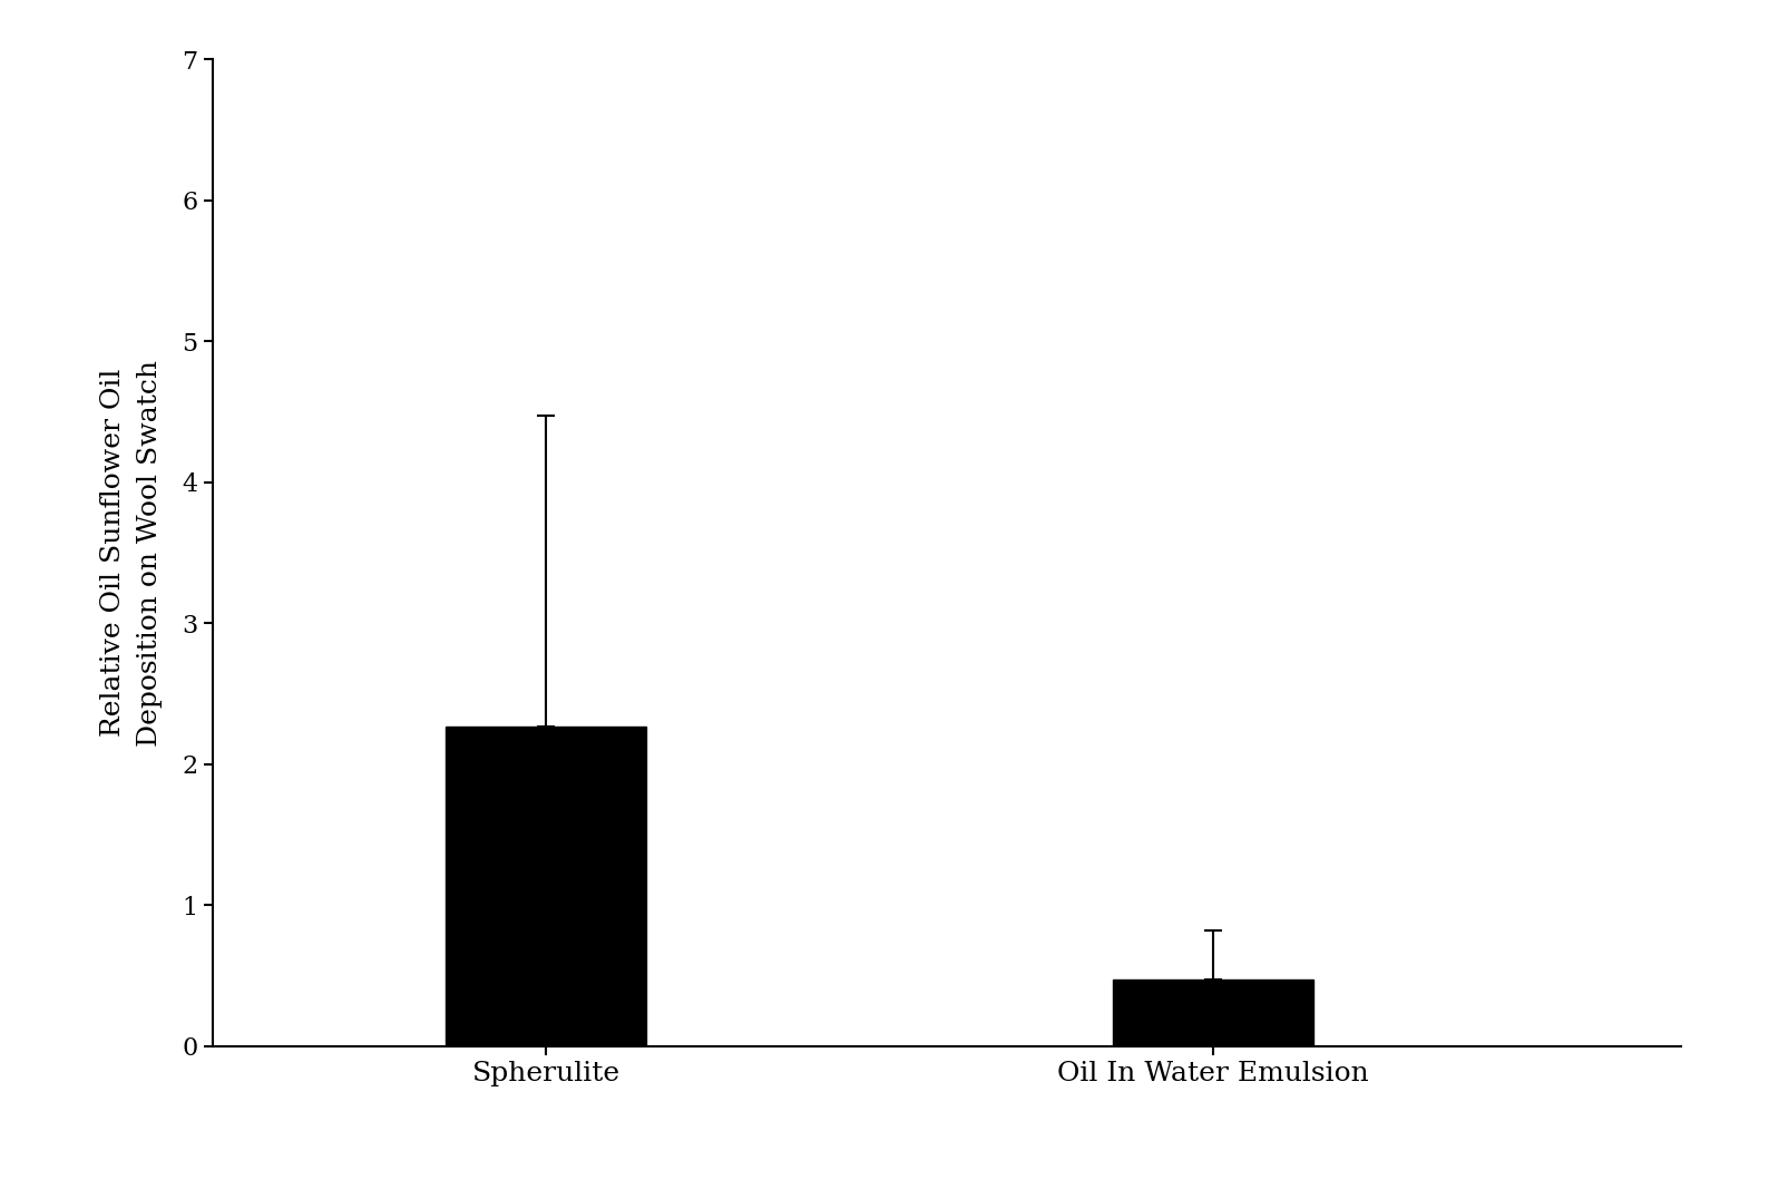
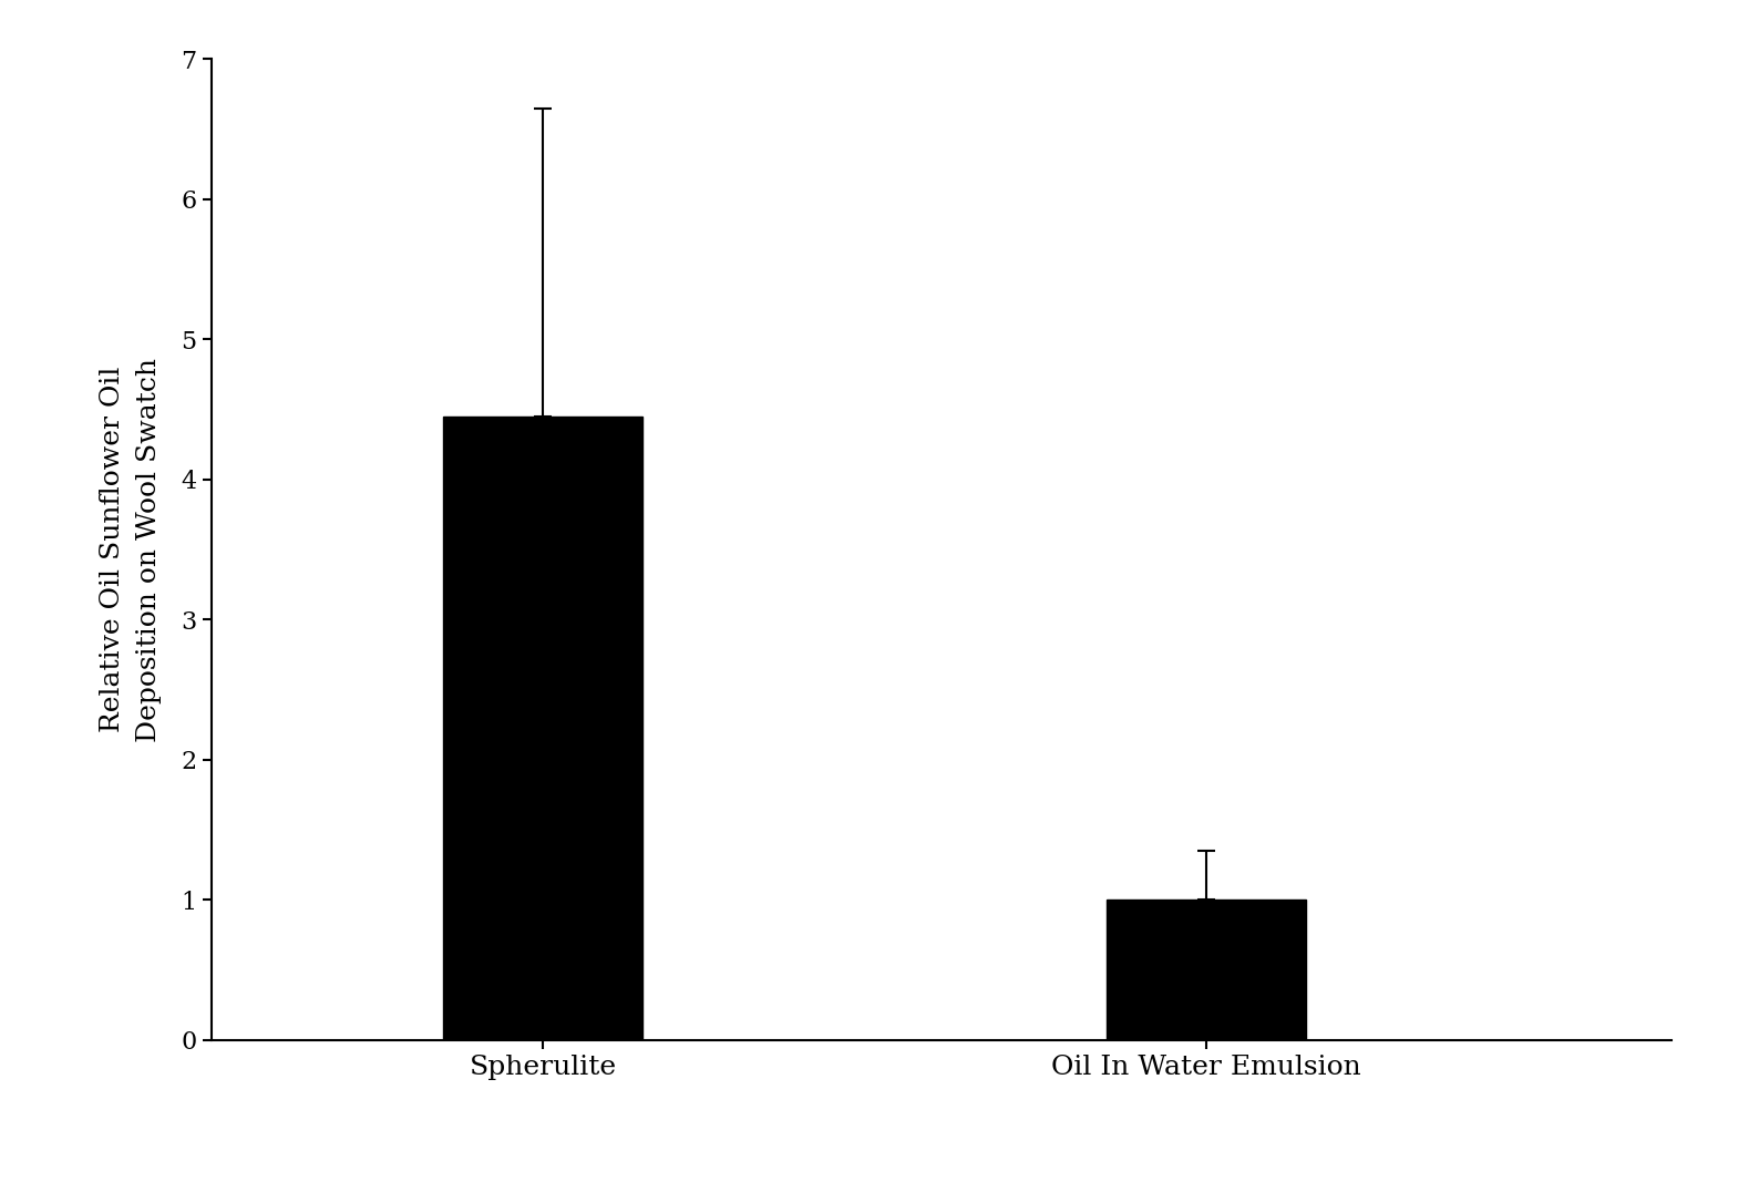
Spherulite: 2.27 -> 4.45
Oil In Water Emulsion: 0.47 -> 1.00
